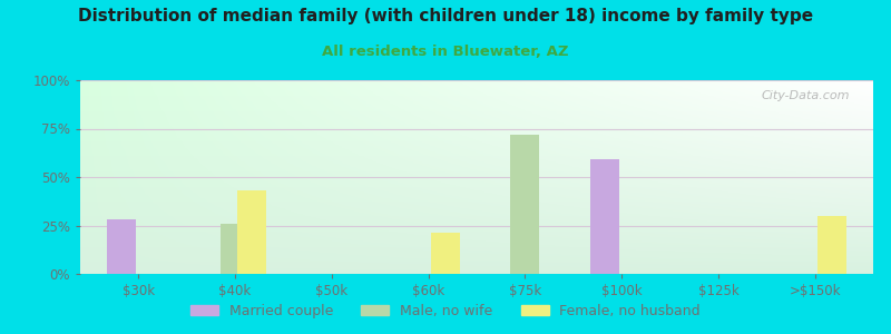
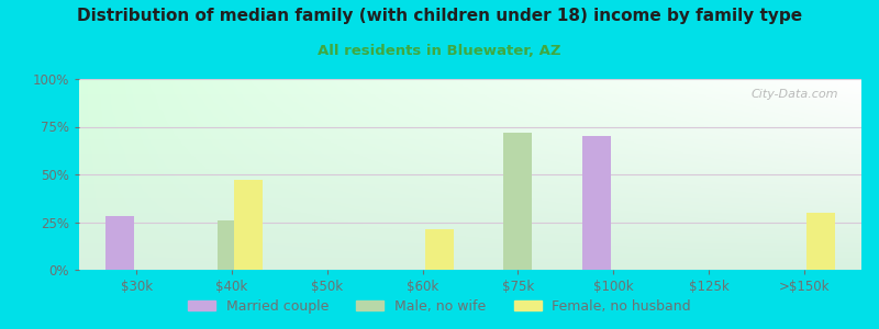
Female, no husband/$40k: 43% -> 47%
Married couple/$100k: 59% -> 70%
